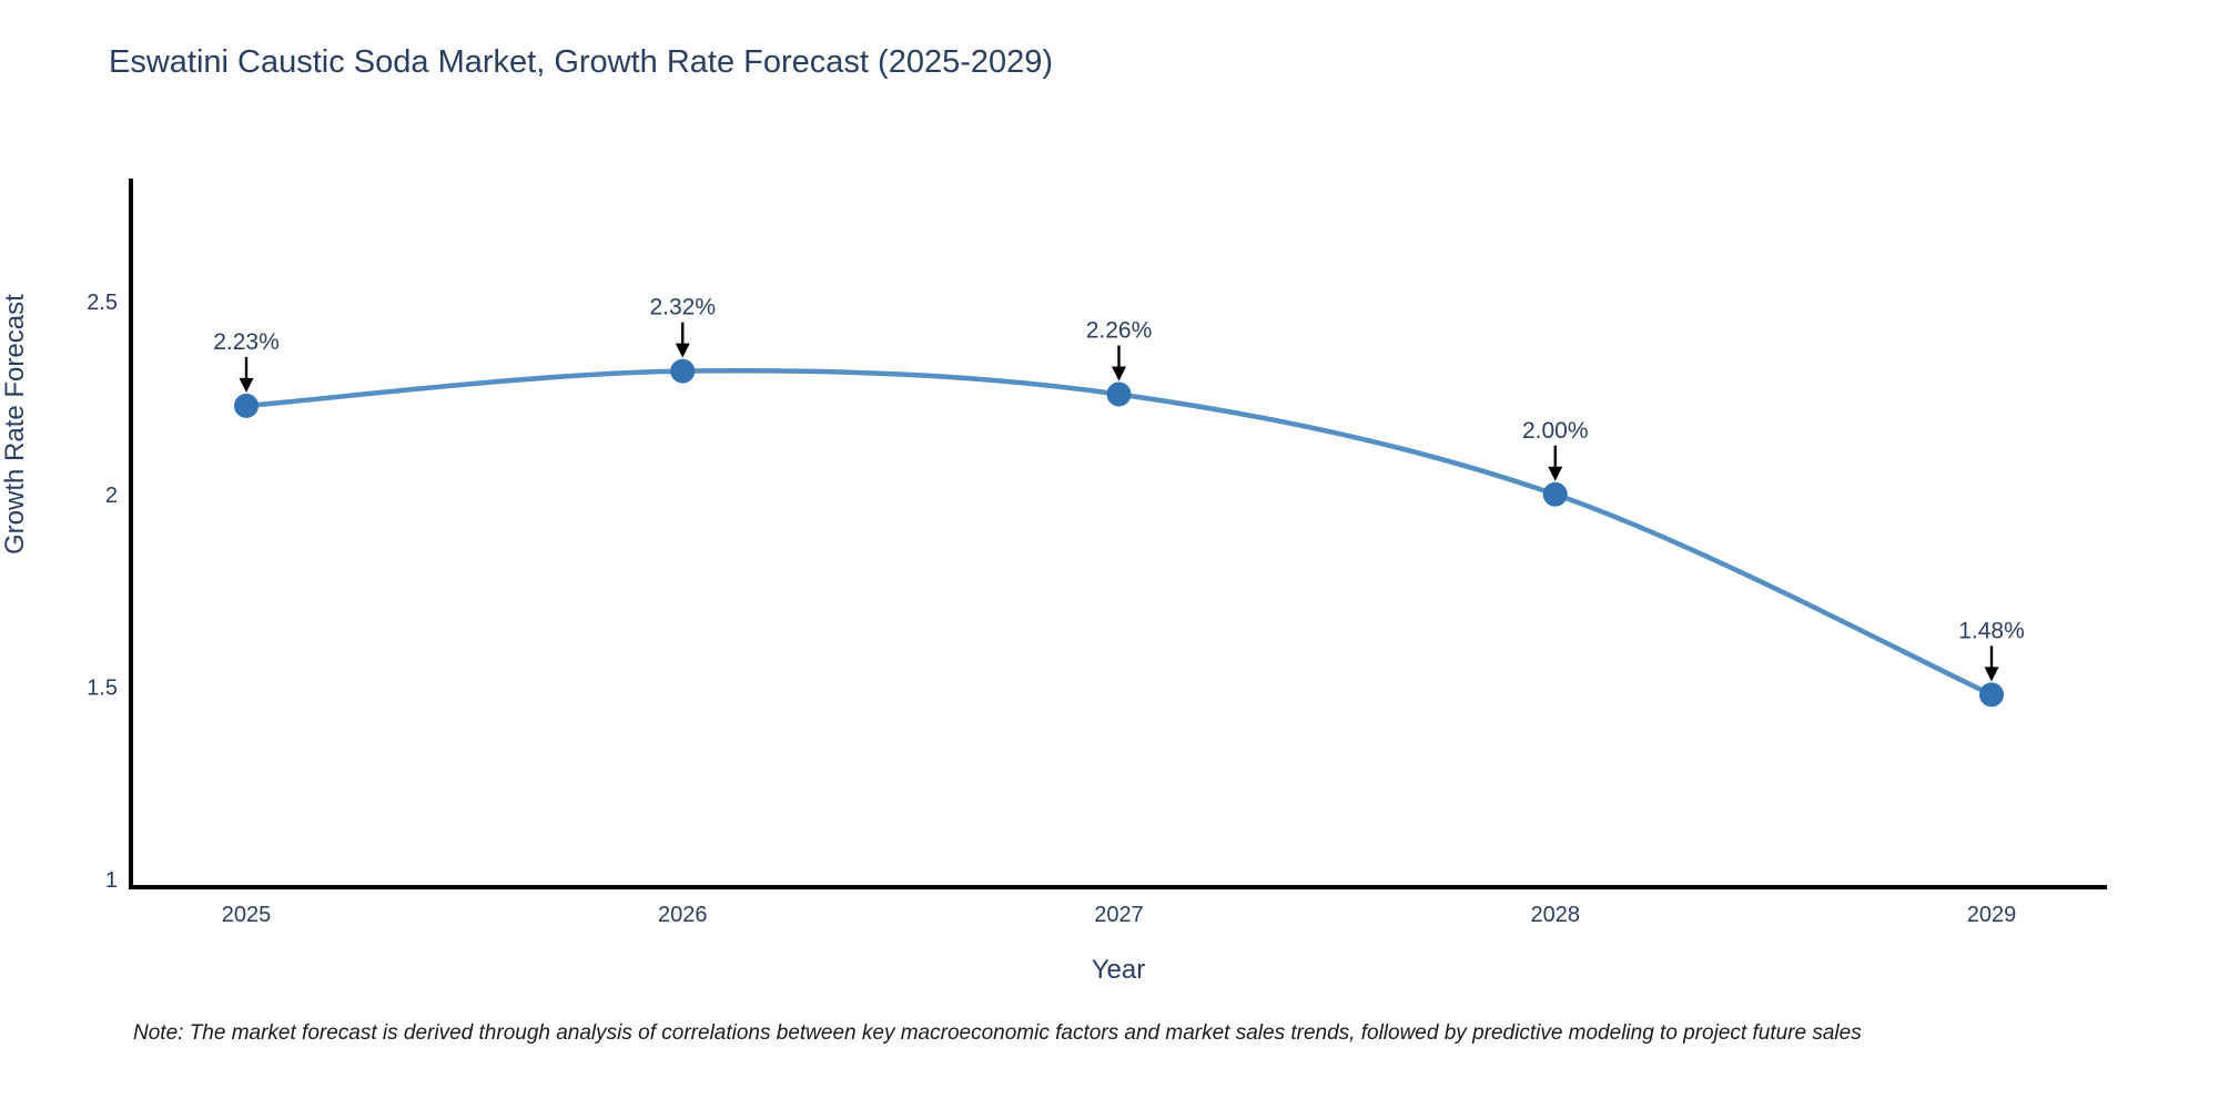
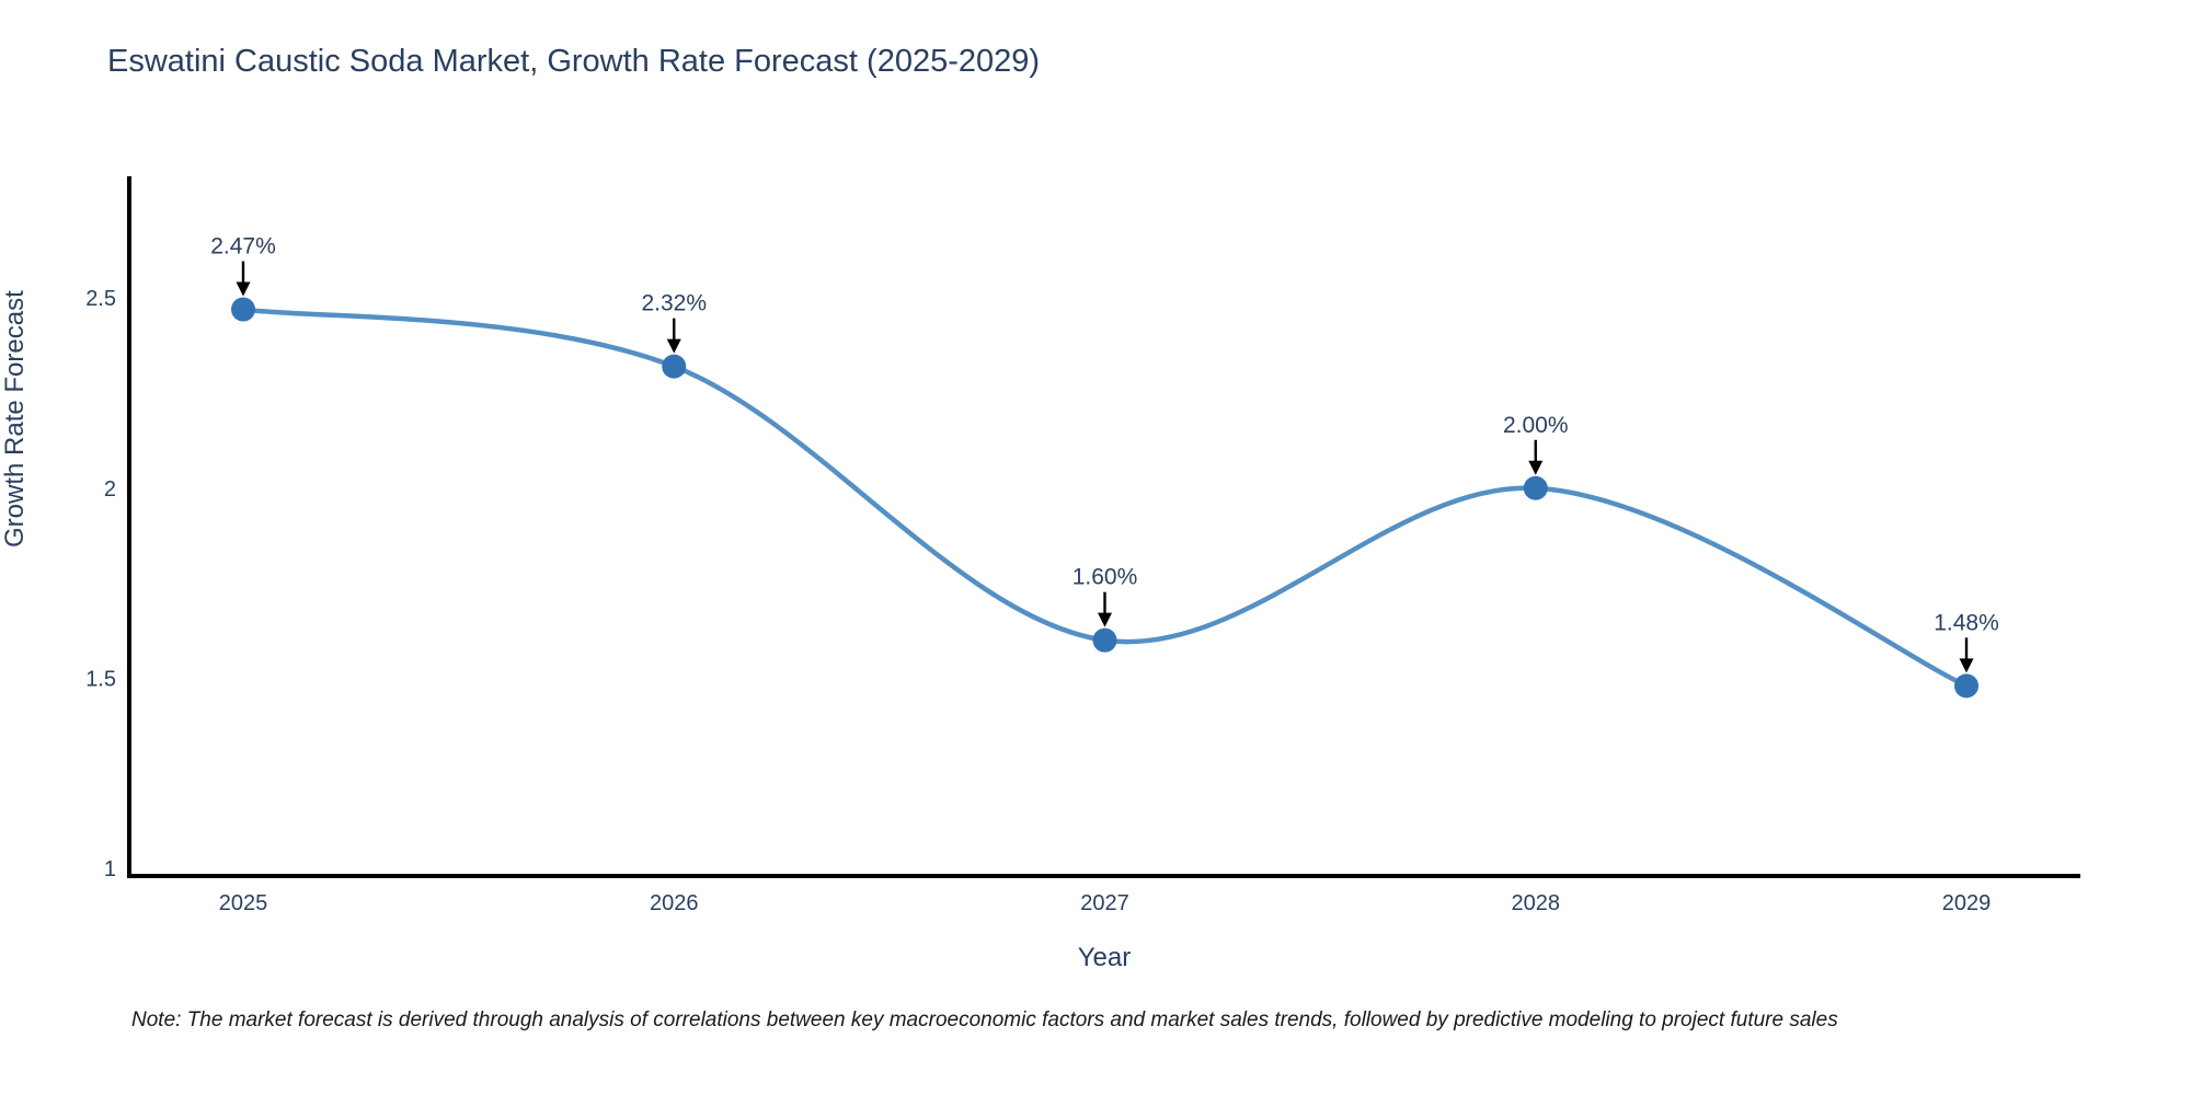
2025: 2.23% -> 2.47%
2027: 2.26% -> 1.60%
